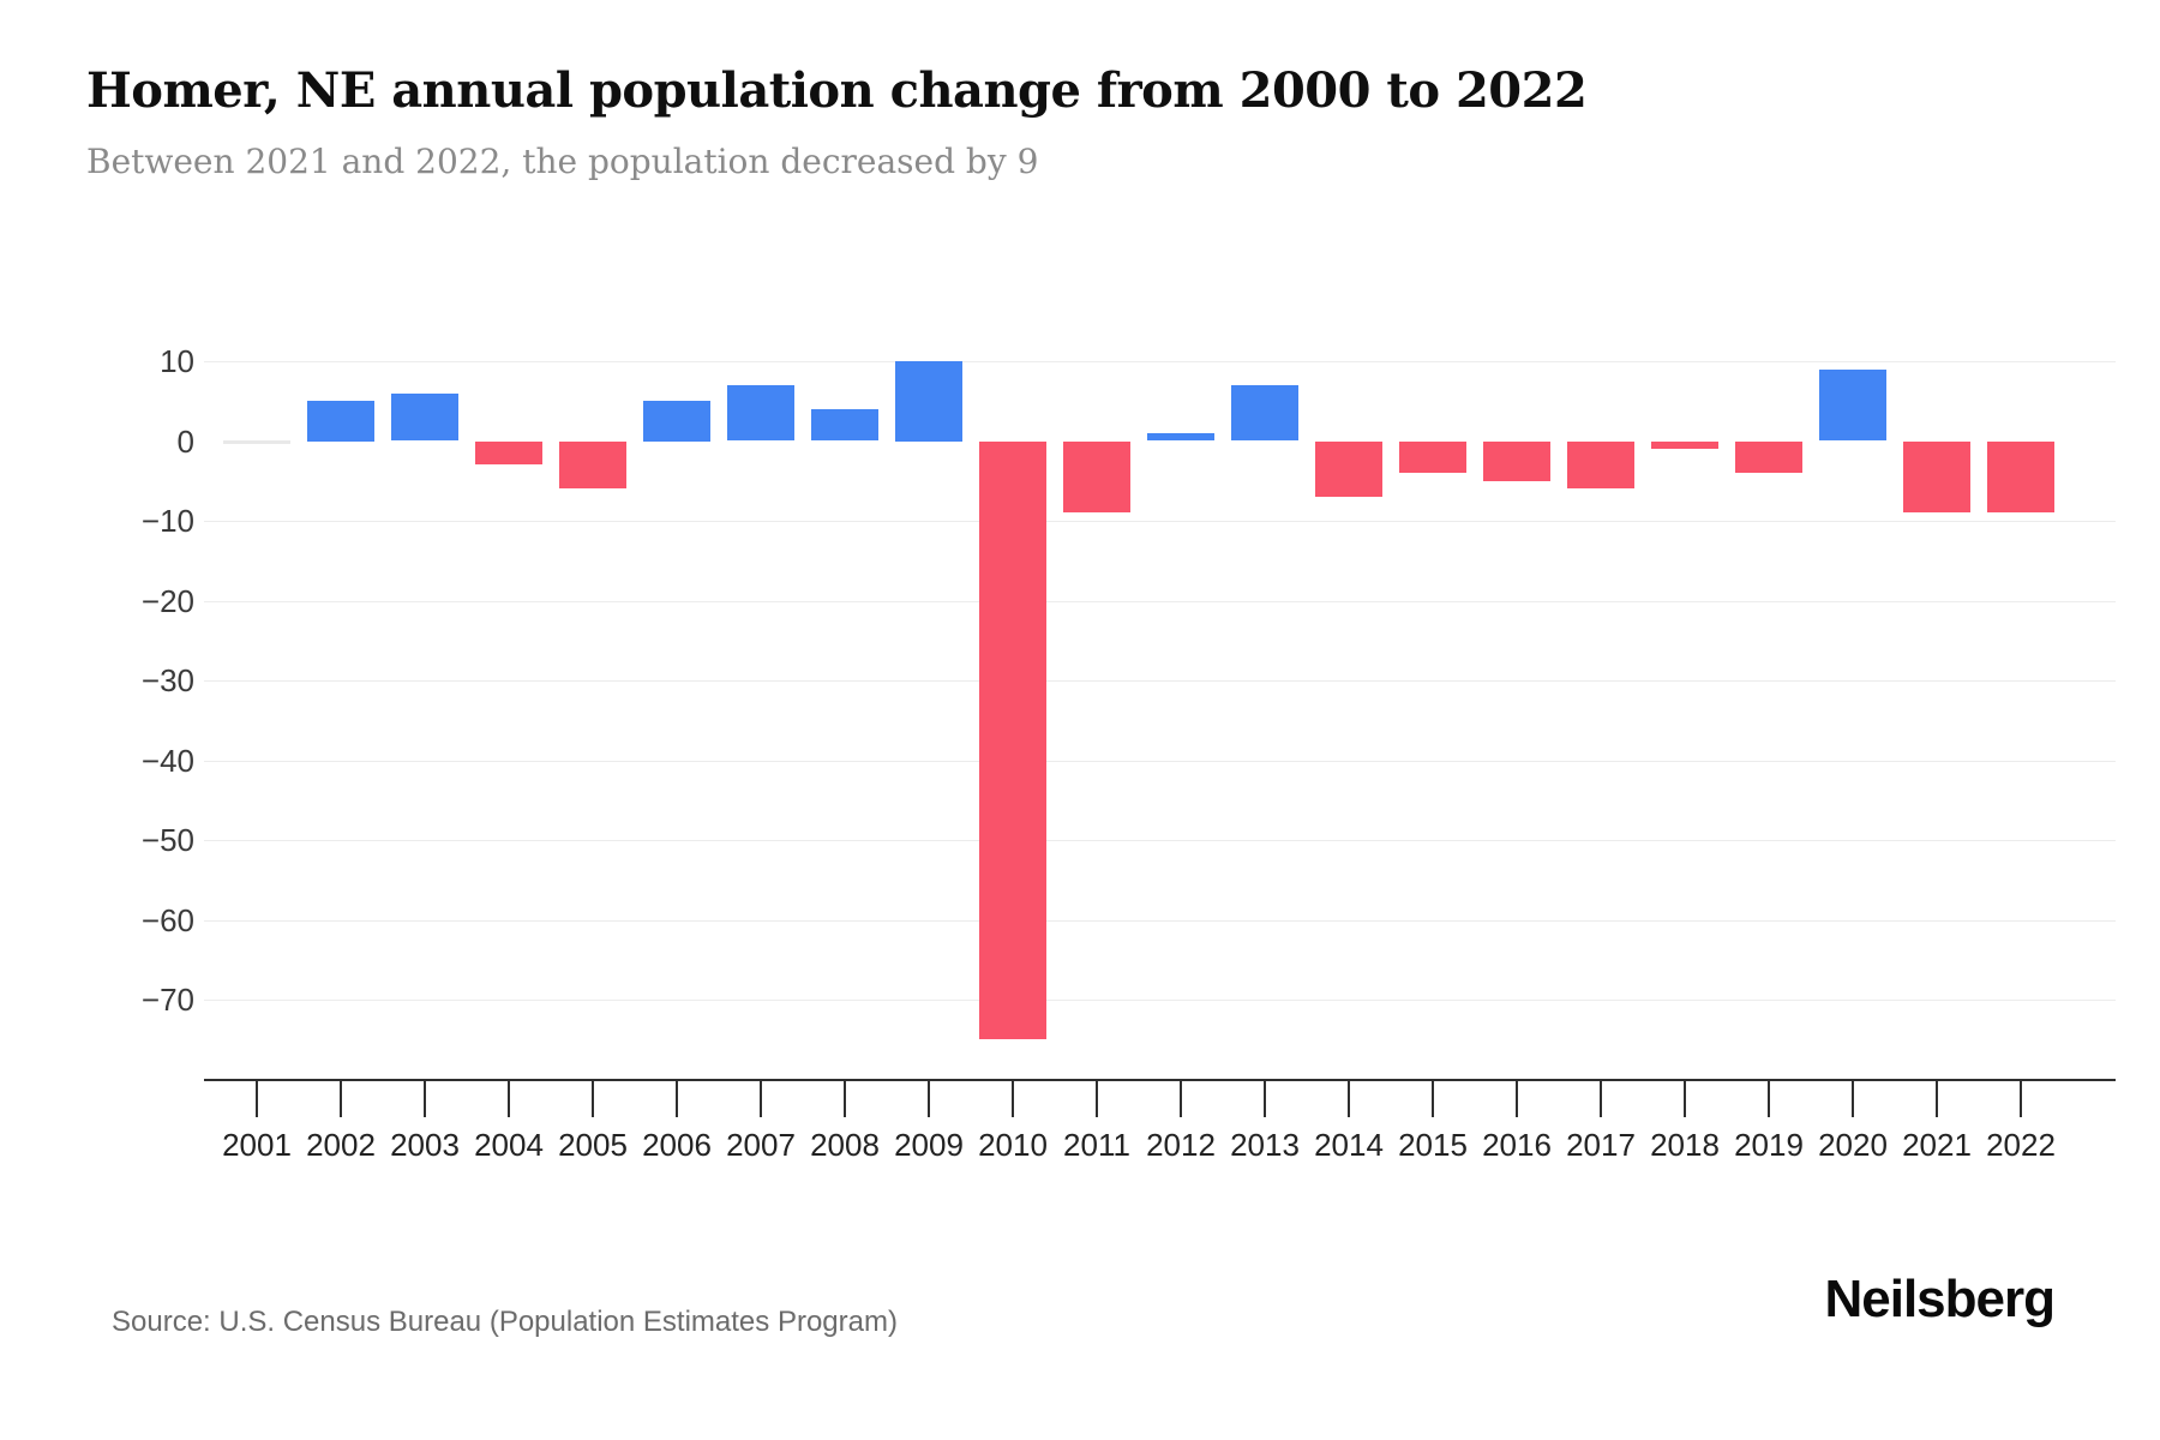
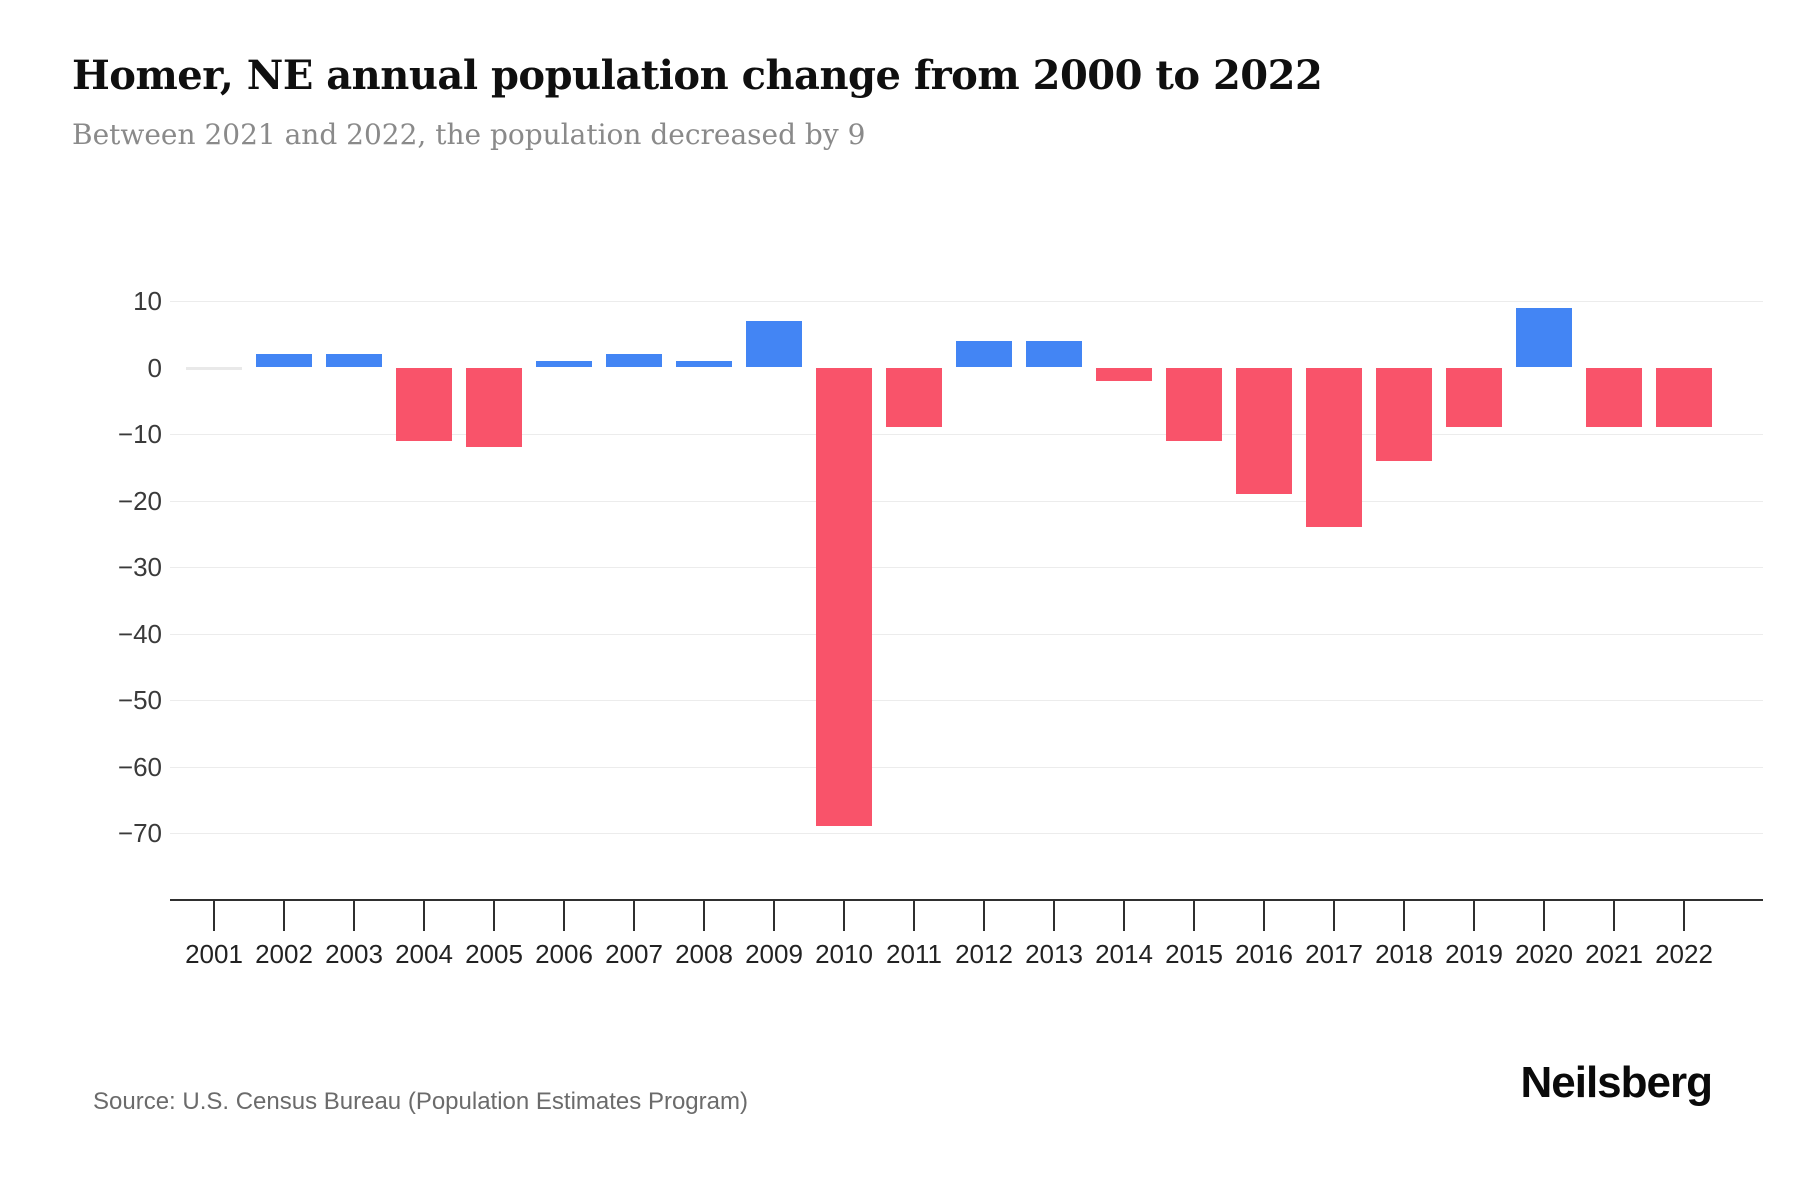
2002: 5 -> 2
2003: 6 -> 2
2004: -3 -> -11
2005: -6 -> -12
2006: 5 -> 1
2007: 7 -> 2
2008: 4 -> 1
2009: 10 -> 7
2010: -75 -> -69
2012: 1 -> 4
2013: 7 -> 4
2014: -7 -> -2
2015: -4 -> -11
2016: -5 -> -19
2017: -6 -> -24
2018: -1 -> -14
2019: -4 -> -9
